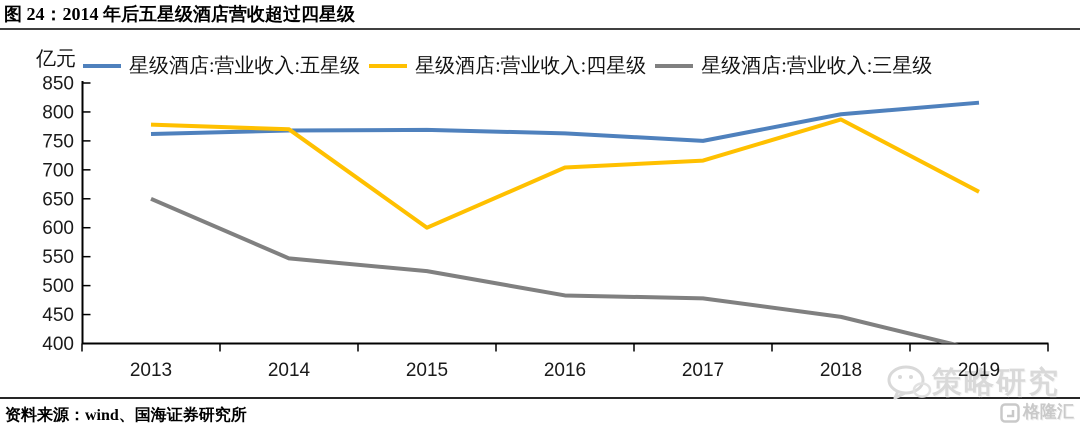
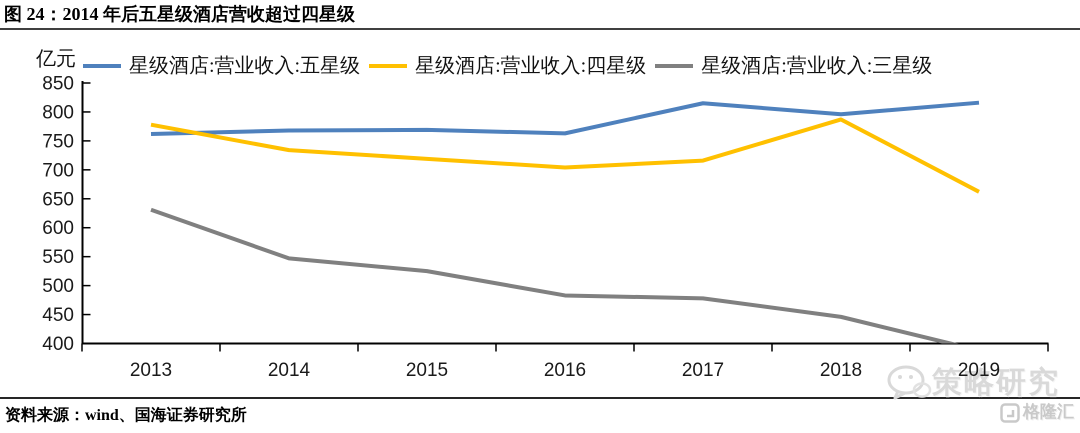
星级酒店:营业收入:三星级/2013: 650 -> 630
星级酒店:营业收入:四星级/2014: 770 -> 730
星级酒店:营业收入:四星级/2015: 600 -> 720
星级酒店:营业收入:五星级/2017: 750 -> 820
